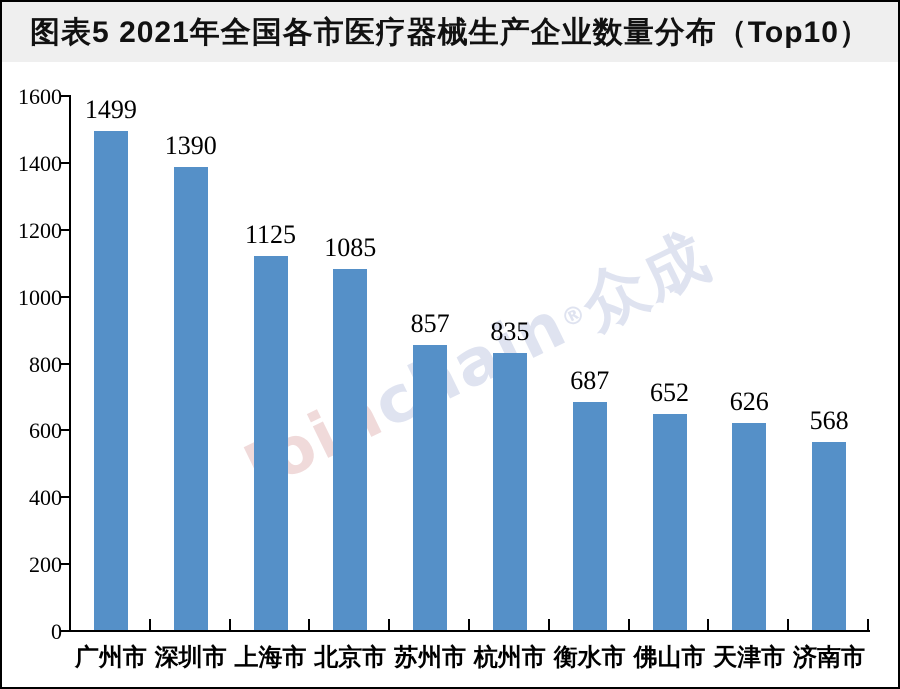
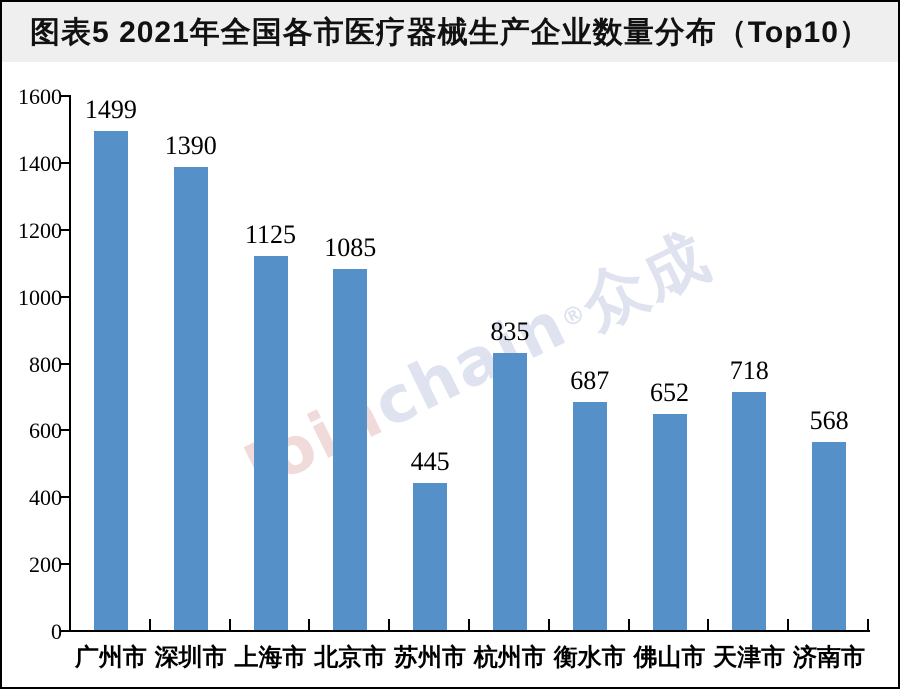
苏州市: 857 -> 445
天津市: 626 -> 718
